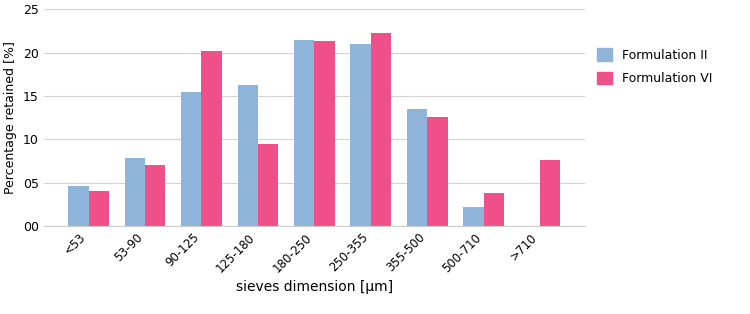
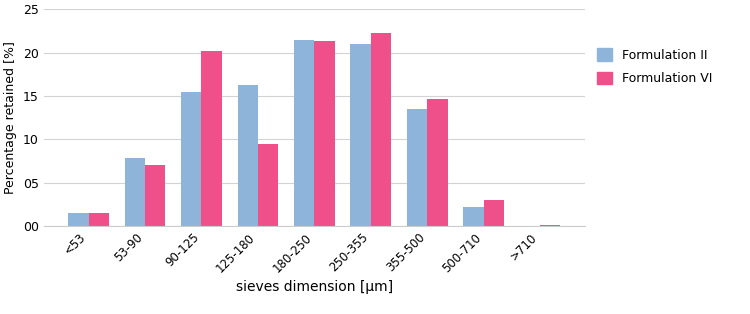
Formulation II/<53: 4.6 -> 1.5
Formulation VI/<53: 4.0 -> 1.5
Formulation VI/355-500: 12.6 -> 14.7
Formulation VI/500-710: 3.8 -> 3.0
Formulation VI/>710: 7.6 -> 0.1
